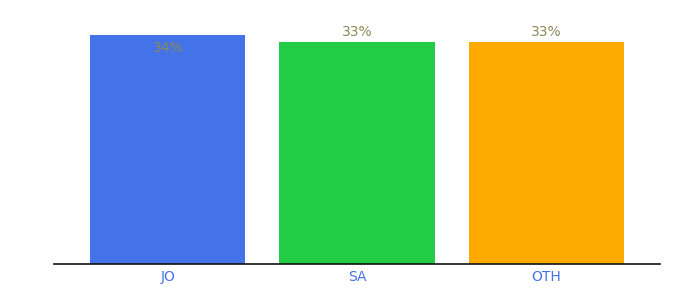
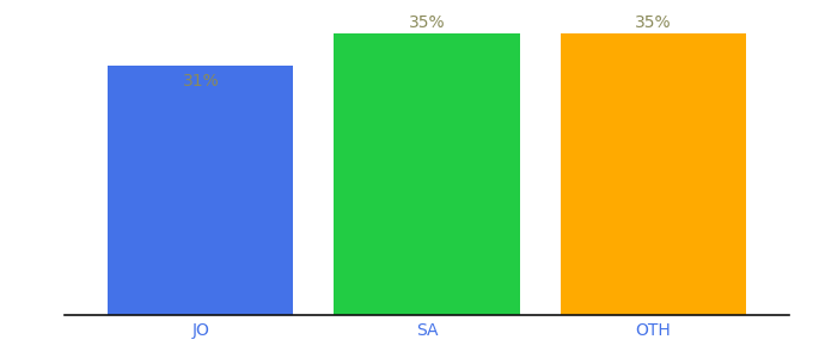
JO: 34% -> 31%
SA: 33% -> 35%
OTH: 33% -> 35%
